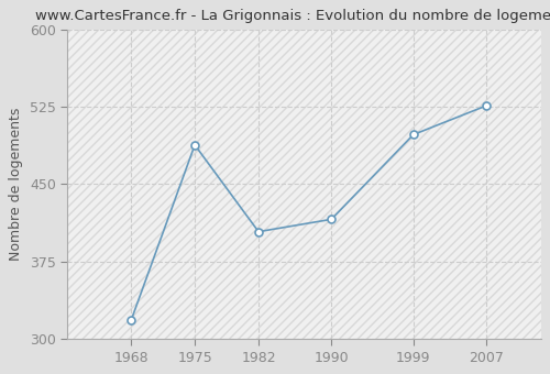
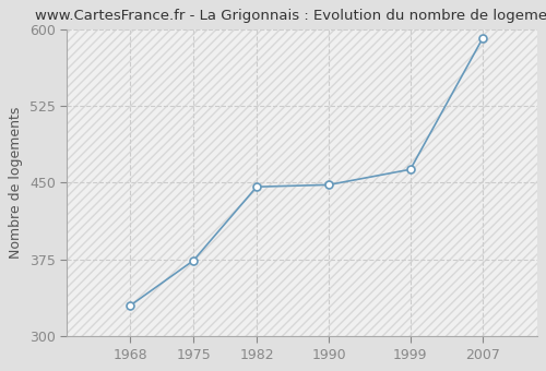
1968: 318 -> 330
1975: 488 -> 374
1982: 404 -> 446
1990: 416 -> 448
1999: 498 -> 463
2007: 526 -> 591
